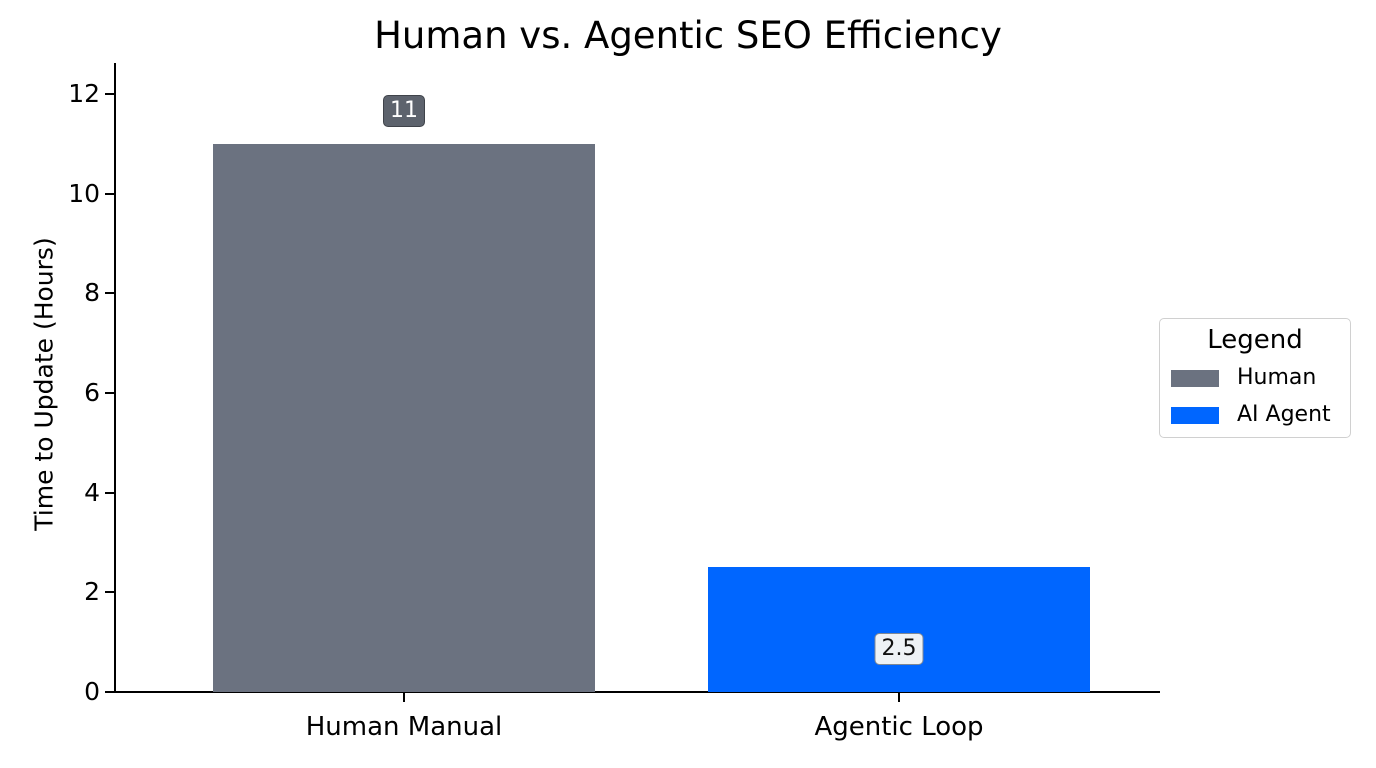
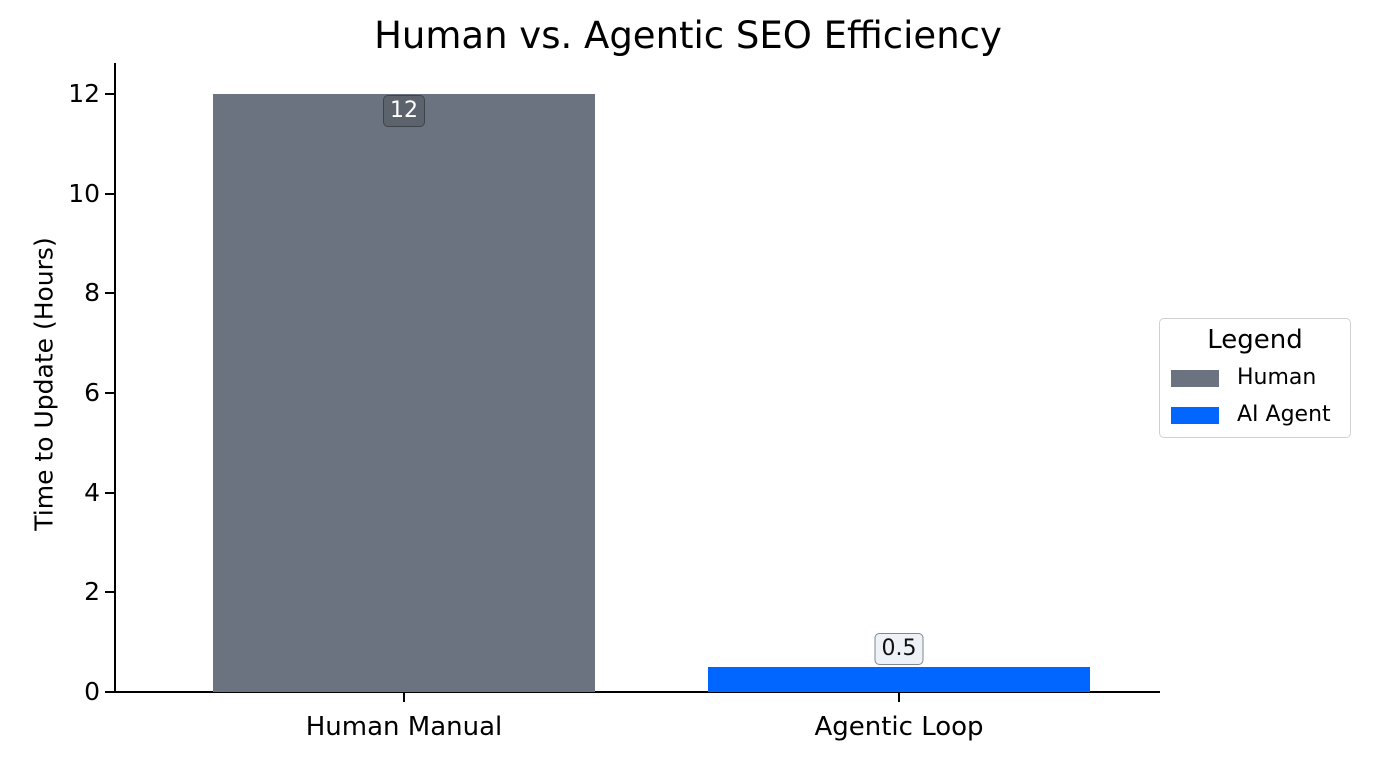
Human Manual: 11 -> 12
Agentic Loop: 2.5 -> 0.5
